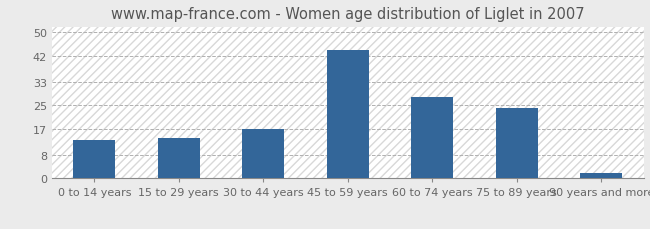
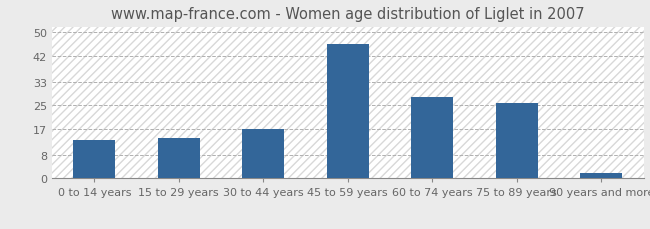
45 to 59 years: 44 -> 46
75 to 89 years: 24 -> 26
